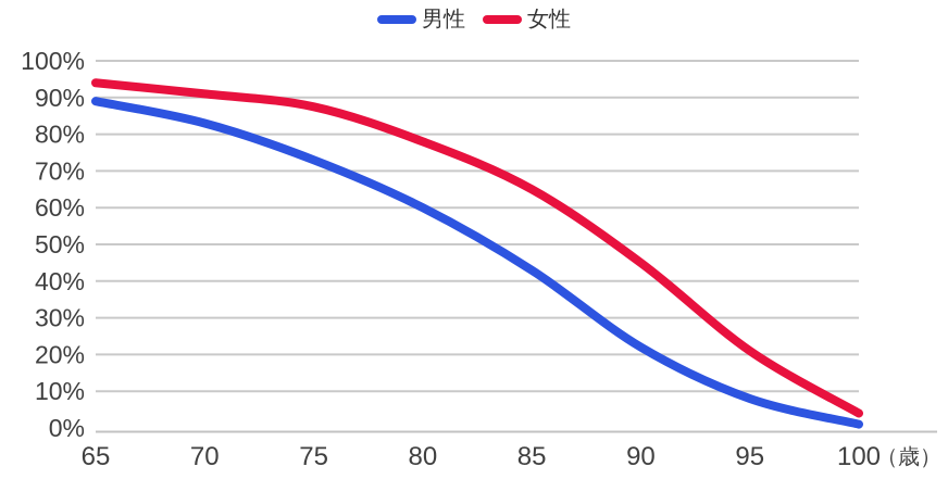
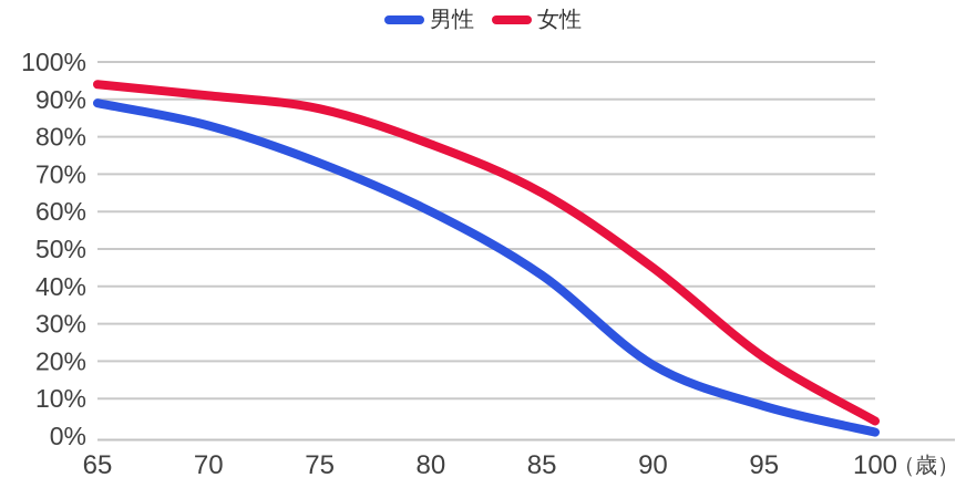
男性/90: 22% -> 19%
